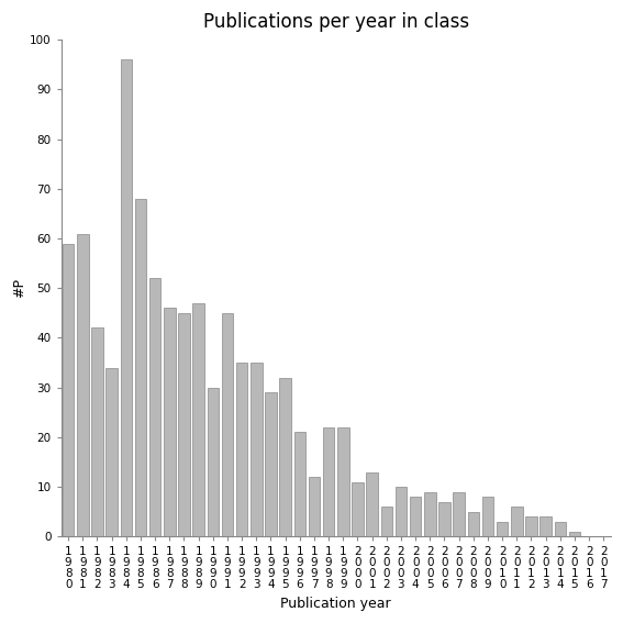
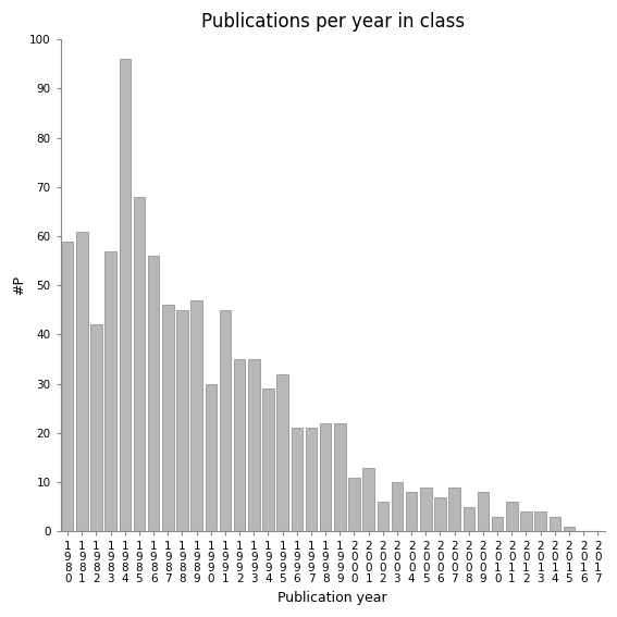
1 9 8 3: 34 -> 57
1 9 8 6: 52 -> 56
1 9 9 7: 12 -> 21
